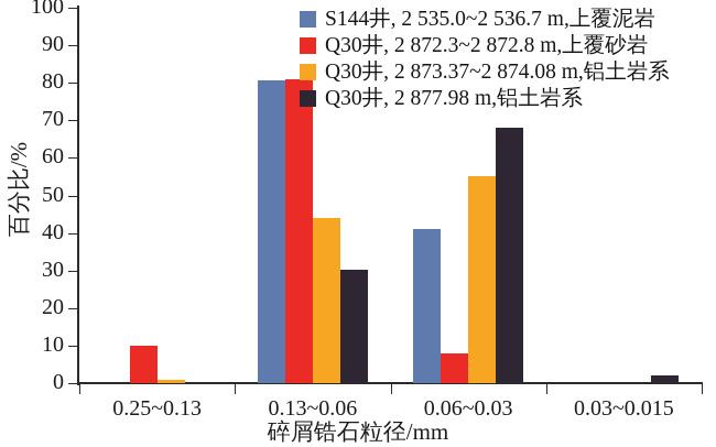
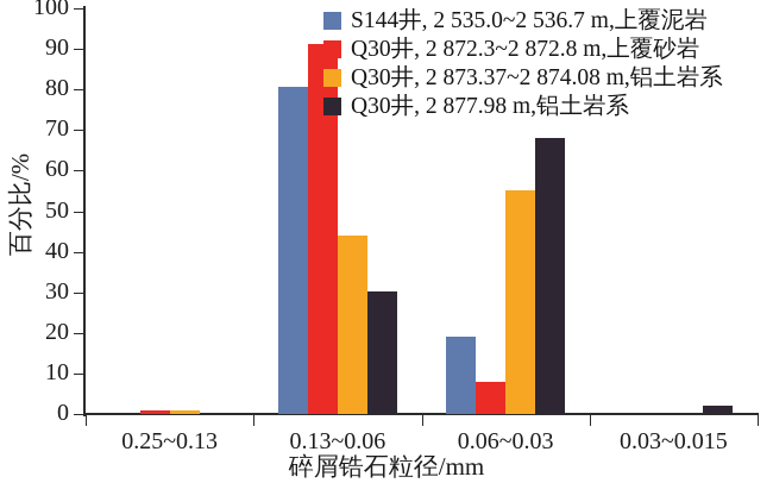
Q30井, 2 872.3~2 872.8 m,上覆砂岩/0.25~0.13: 10 -> 1
Q30井, 2 872.3~2 872.8 m,上覆砂岩/0.13~0.06: 81 -> 91
S144井, 2 535.0~2 536.7 m,上覆泥岩/0.06~0.03: 41 -> 19
